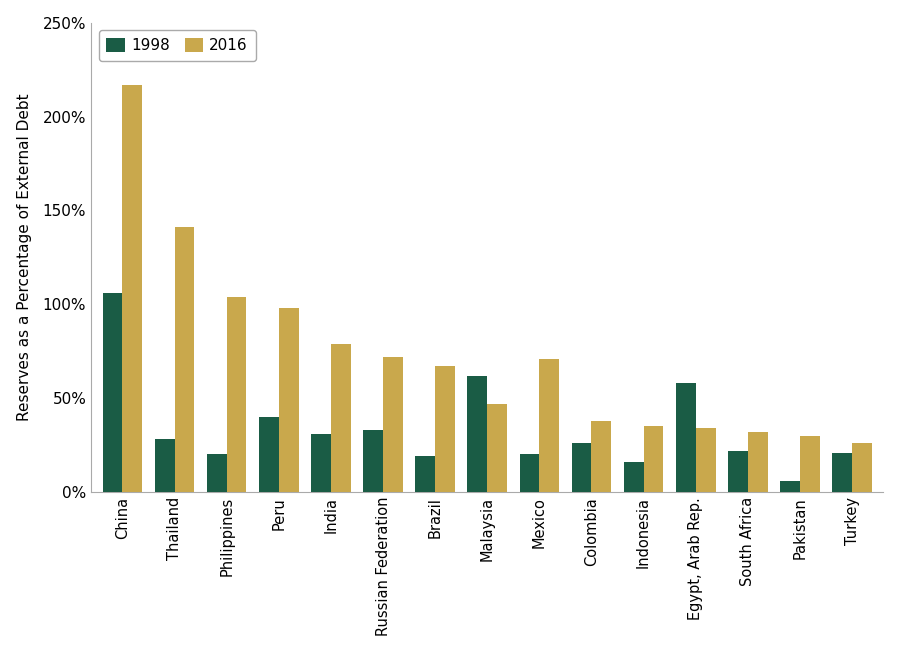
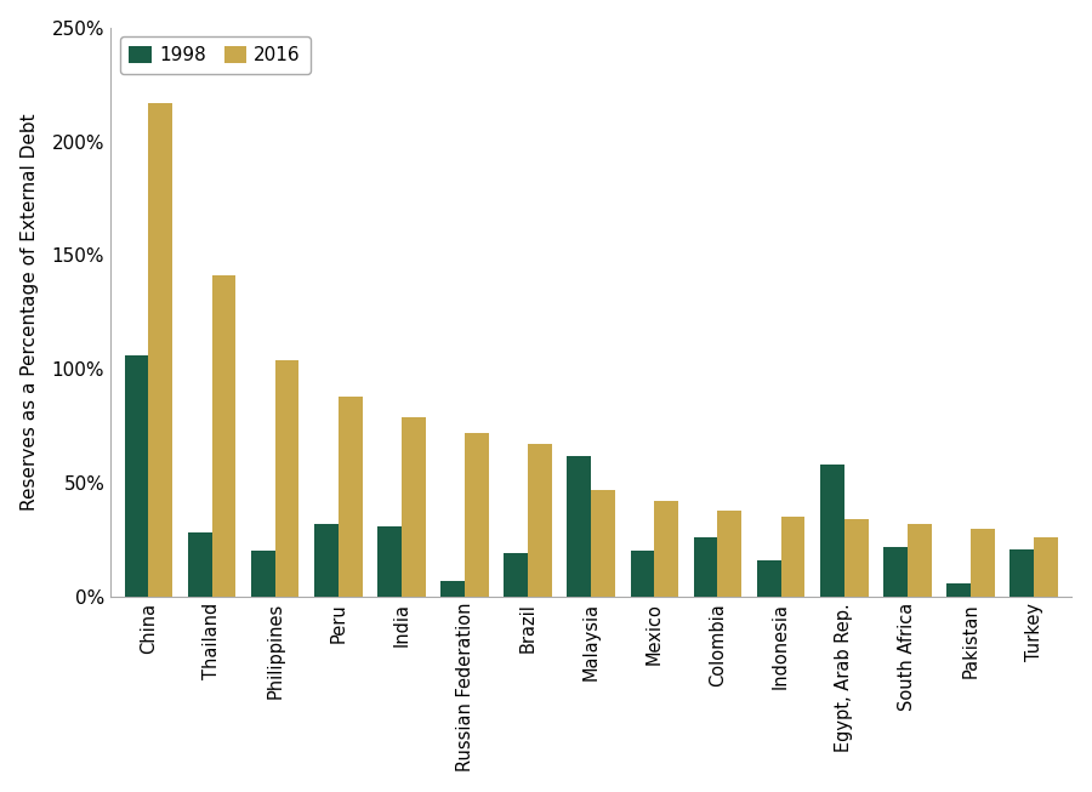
1998/Peru: 40% -> 32%
2016/Peru: 98% -> 88%
1998/Russian Federation: 33% -> 7%
2016/Mexico: 71% -> 42%
